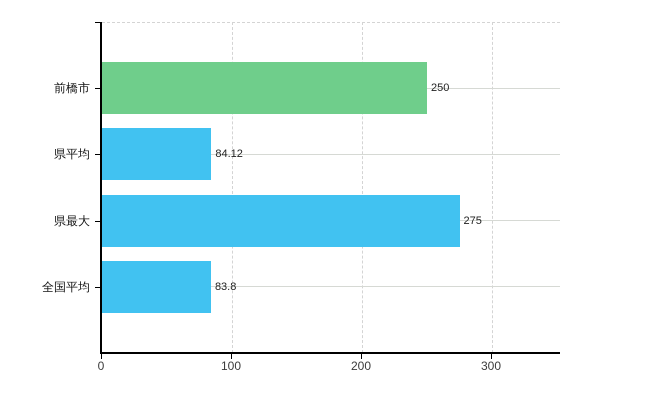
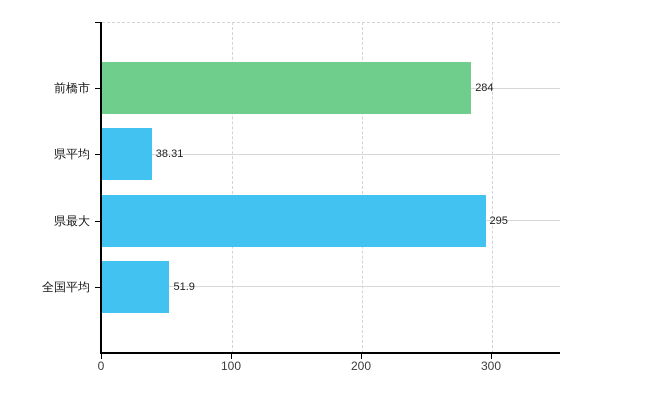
前橋市: 250 -> 284
県平均: 84.12 -> 38.31
県最大: 275 -> 295
全国平均: 83.8 -> 51.9
